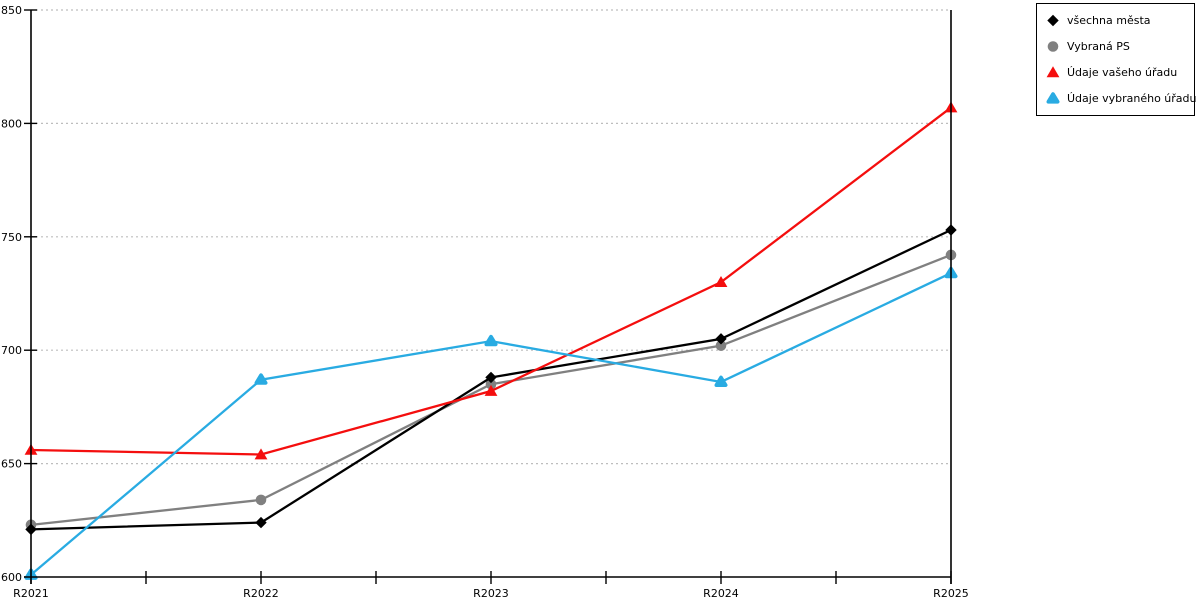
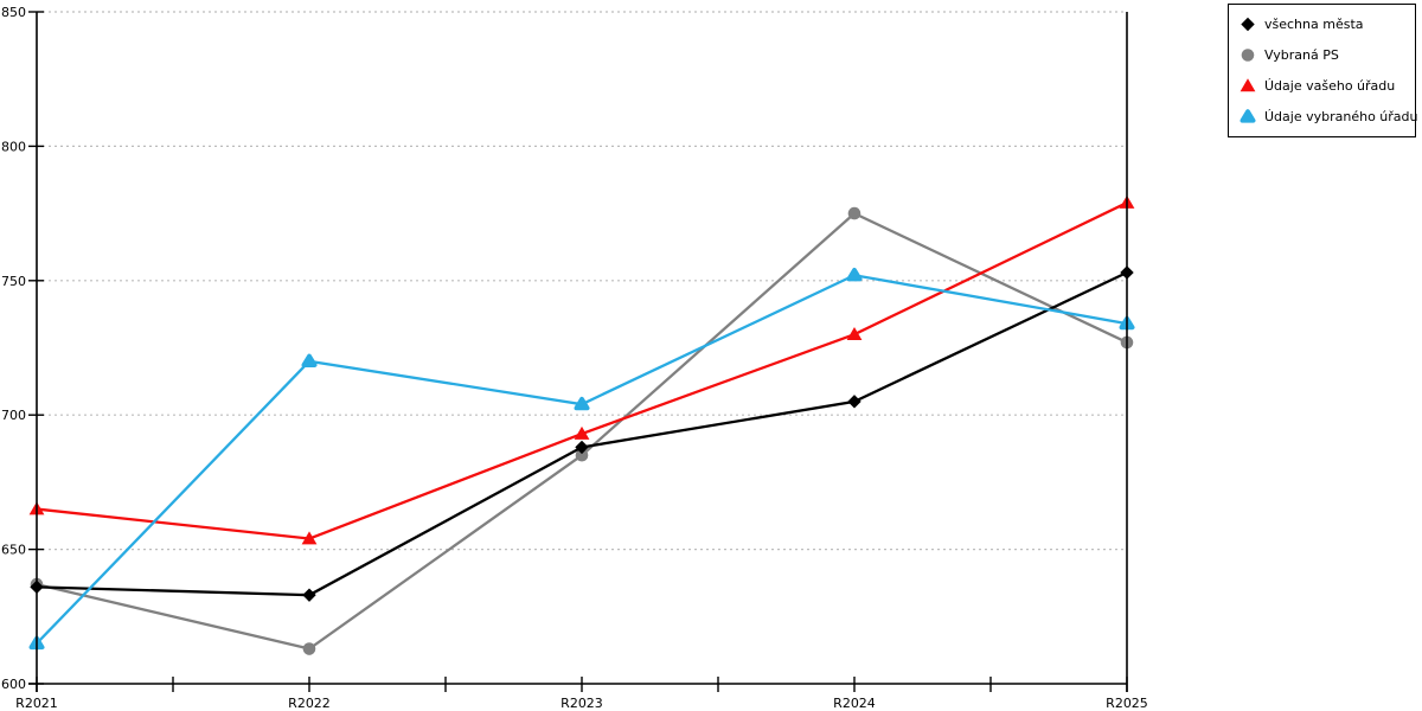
všechna města/R2021: 621 -> 636
Vybraná PS/R2021: 623 -> 637
Údaje vašeho úřadu/R2021: 656 -> 665
Údaje vybraného úřadu/R2021: 601 -> 615
všechna města/R2022: 624 -> 633
Vybraná PS/R2022: 634 -> 613
Údaje vybraného úřadu/R2022: 687 -> 720
Údaje vašeho úřadu/R2023: 682 -> 693
Vybraná PS/R2024: 702 -> 775
Údaje vybraného úřadu/R2024: 686 -> 752
Vybraná PS/R2025: 742 -> 727
Údaje vašeho úřadu/R2025: 807 -> 779
